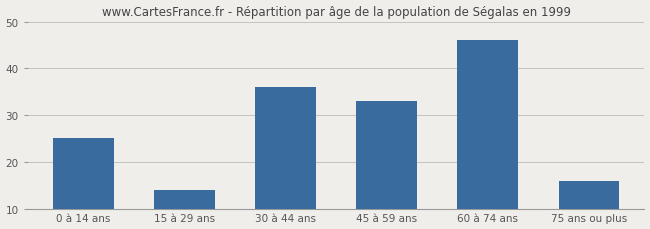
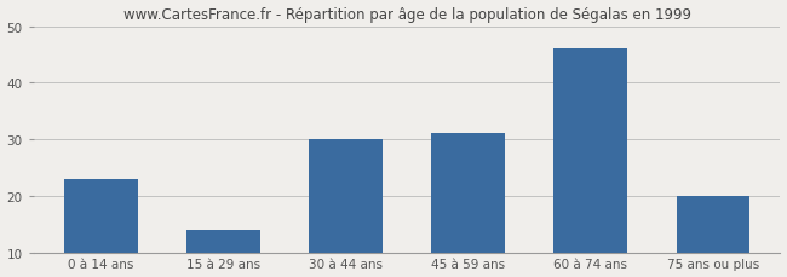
0 à 14 ans: 25 -> 23
30 à 44 ans: 36 -> 30
45 à 59 ans: 33 -> 31
75 ans ou plus: 16 -> 20
